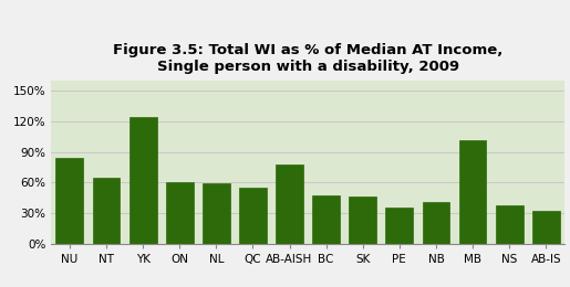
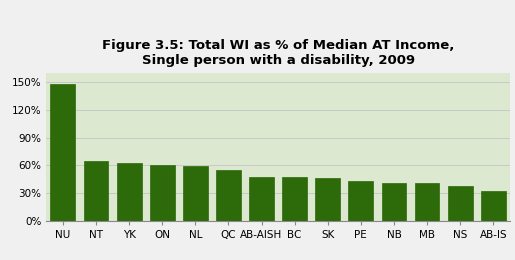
NU: 84% -> 148%
YK: 124% -> 63%
AB-AISH: 78% -> 48%
PE: 36% -> 43%
MB: 102% -> 41%
